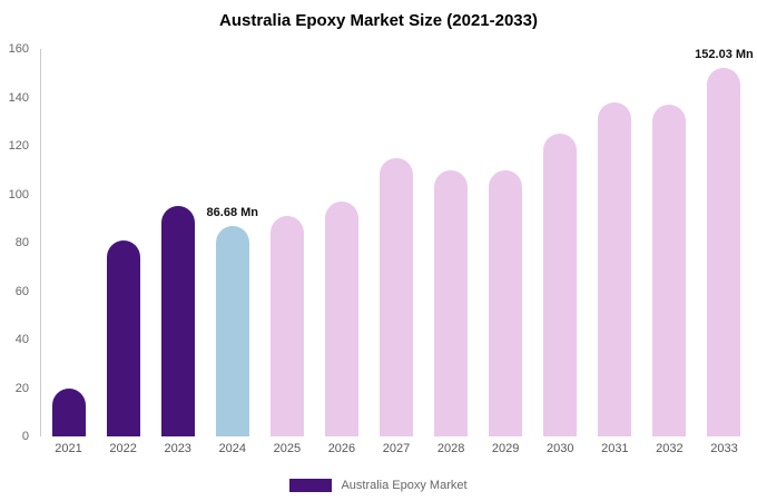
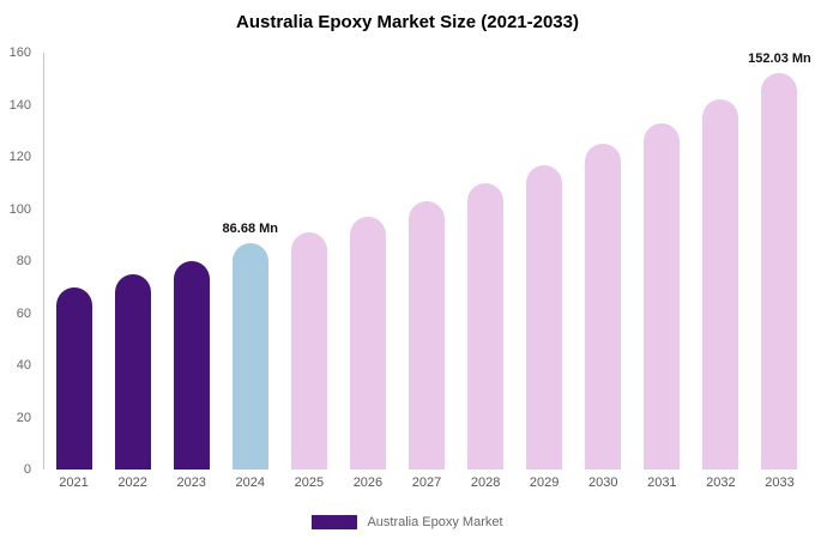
2021: 20 -> 70
2022: 81 -> 75
2023: 95 -> 80
2027: 115 -> 103
2029: 110 -> 117
2031: 138 -> 133
2032: 137 -> 142
